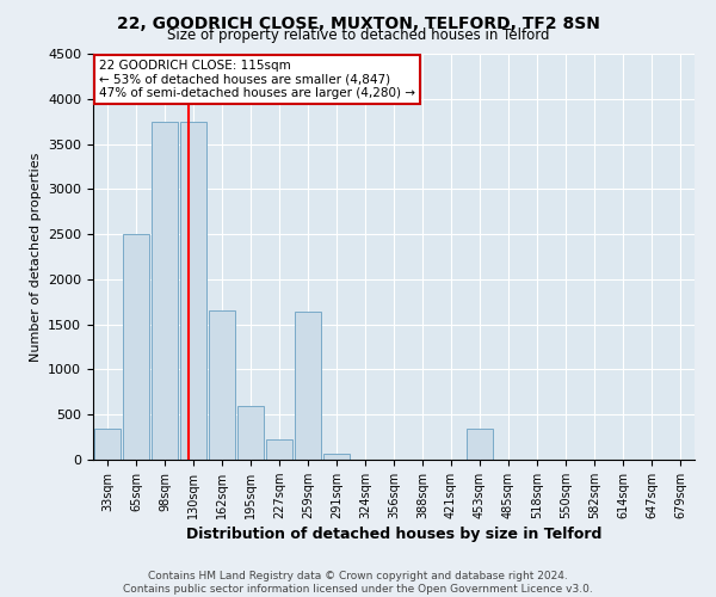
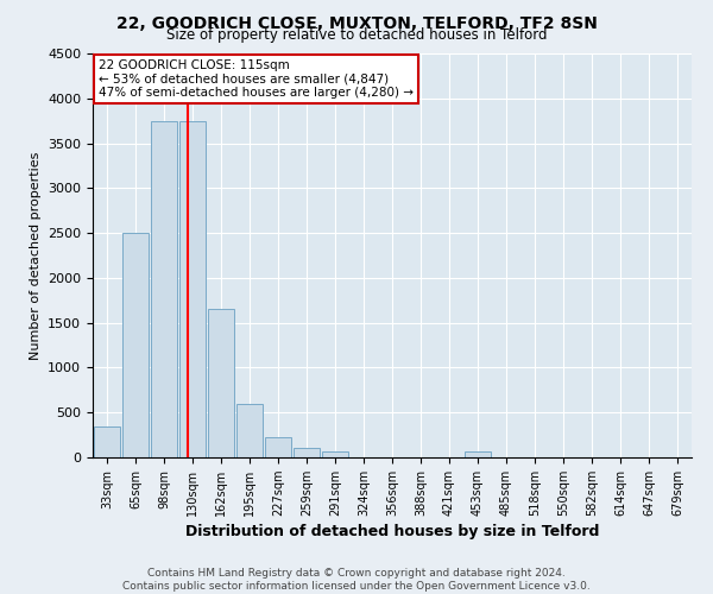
259sqm: 1640 -> 100
453sqm: 340 -> 60
